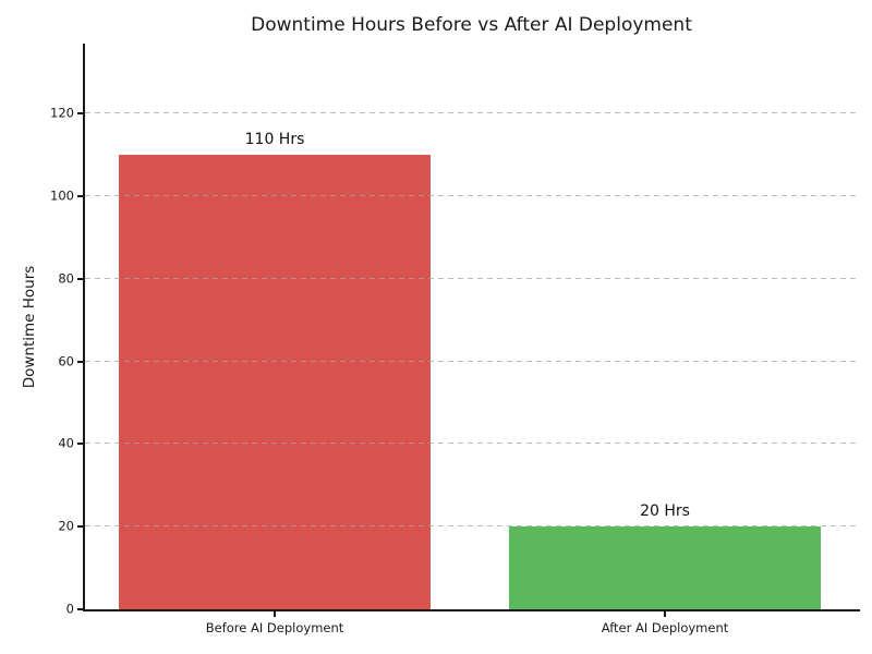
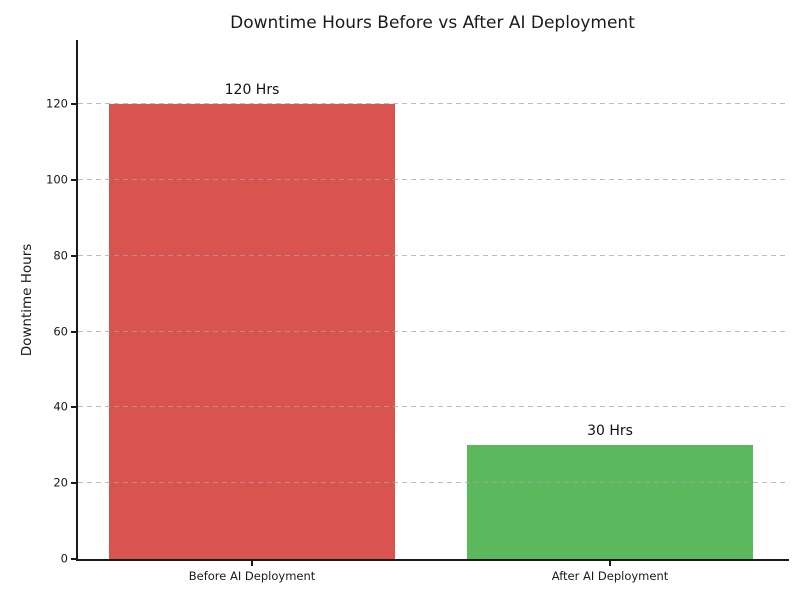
Before AI Deployment: 110 -> 120
After AI Deployment: 20 -> 30
